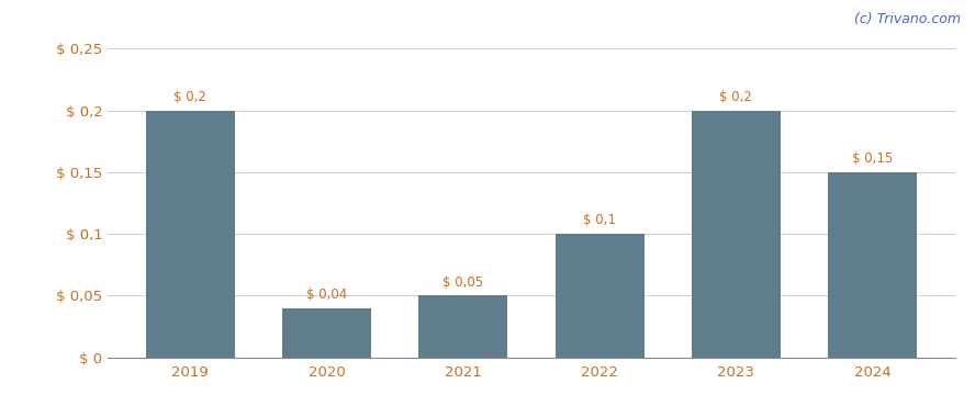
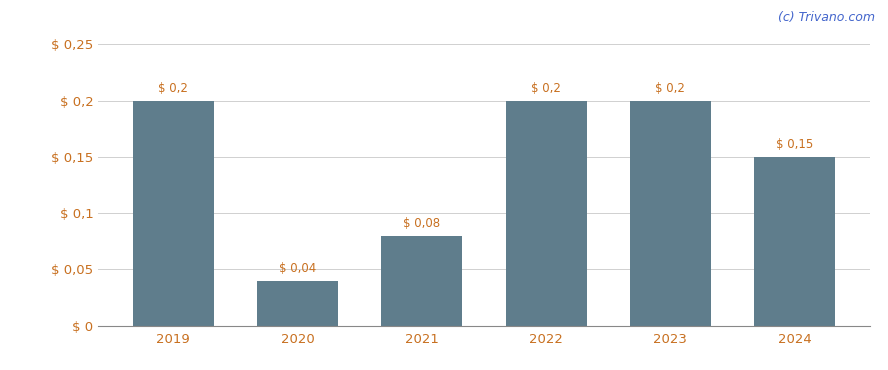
2021: 0,05 -> 0,08
2022: 0,1 -> 0,2
